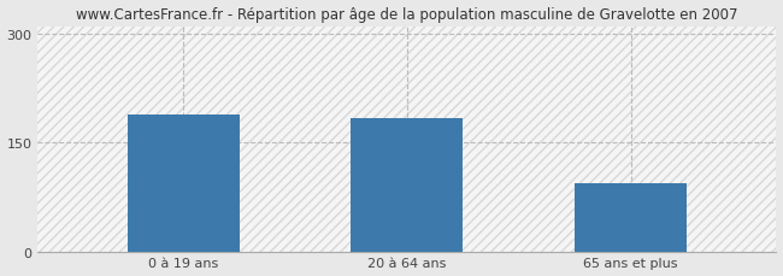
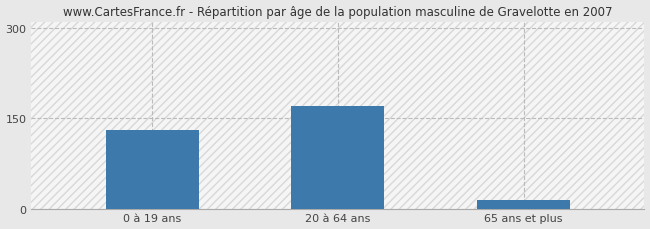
0 à 19 ans: 188 -> 130
20 à 64 ans: 184 -> 170
65 ans et plus: 94 -> 15
